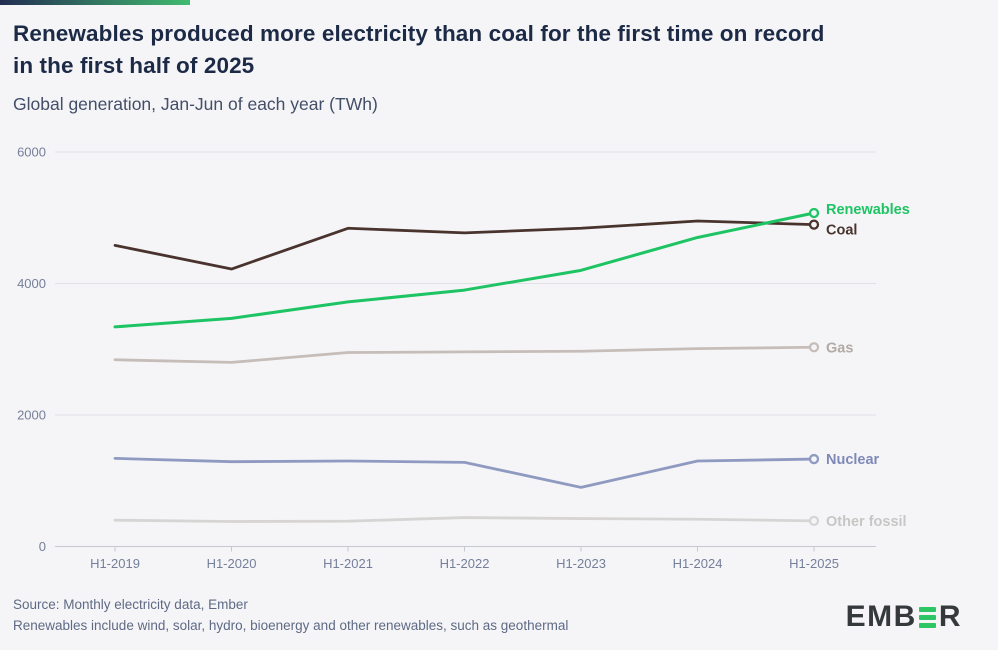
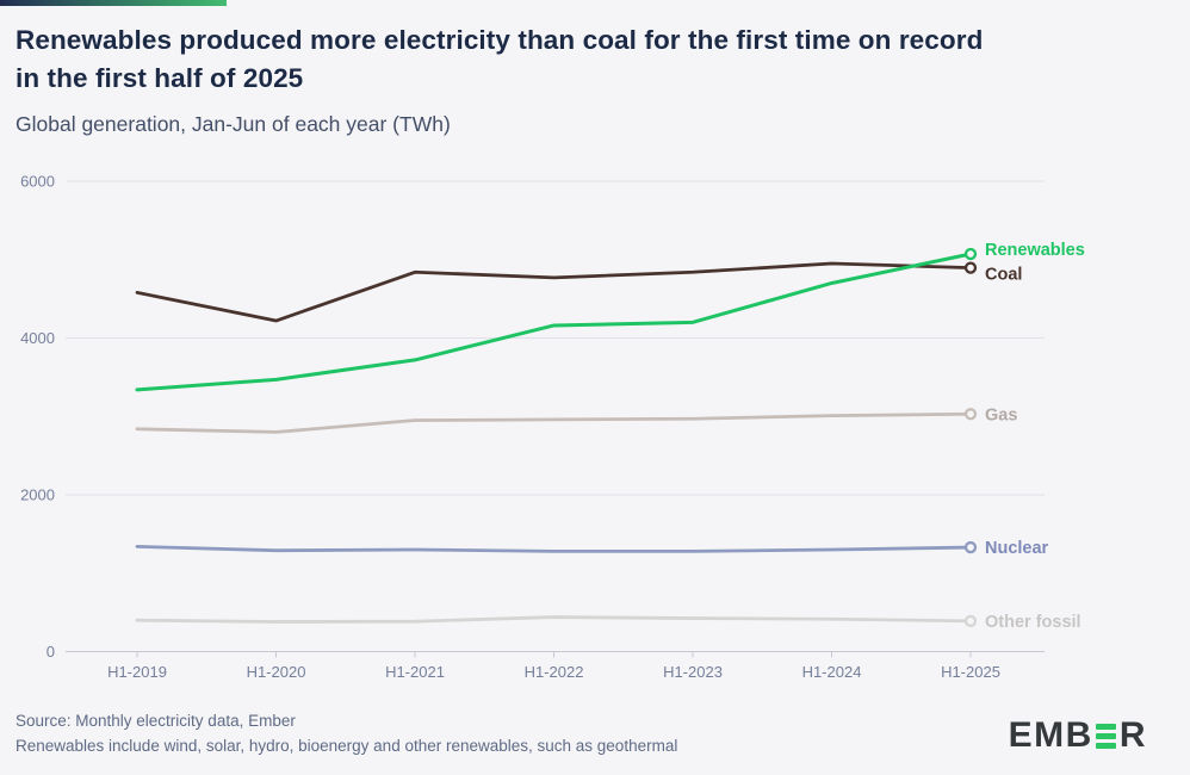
Renewables/H1-2022: 3900 -> 4200
Nuclear/H1-2023: 900 -> 1300
